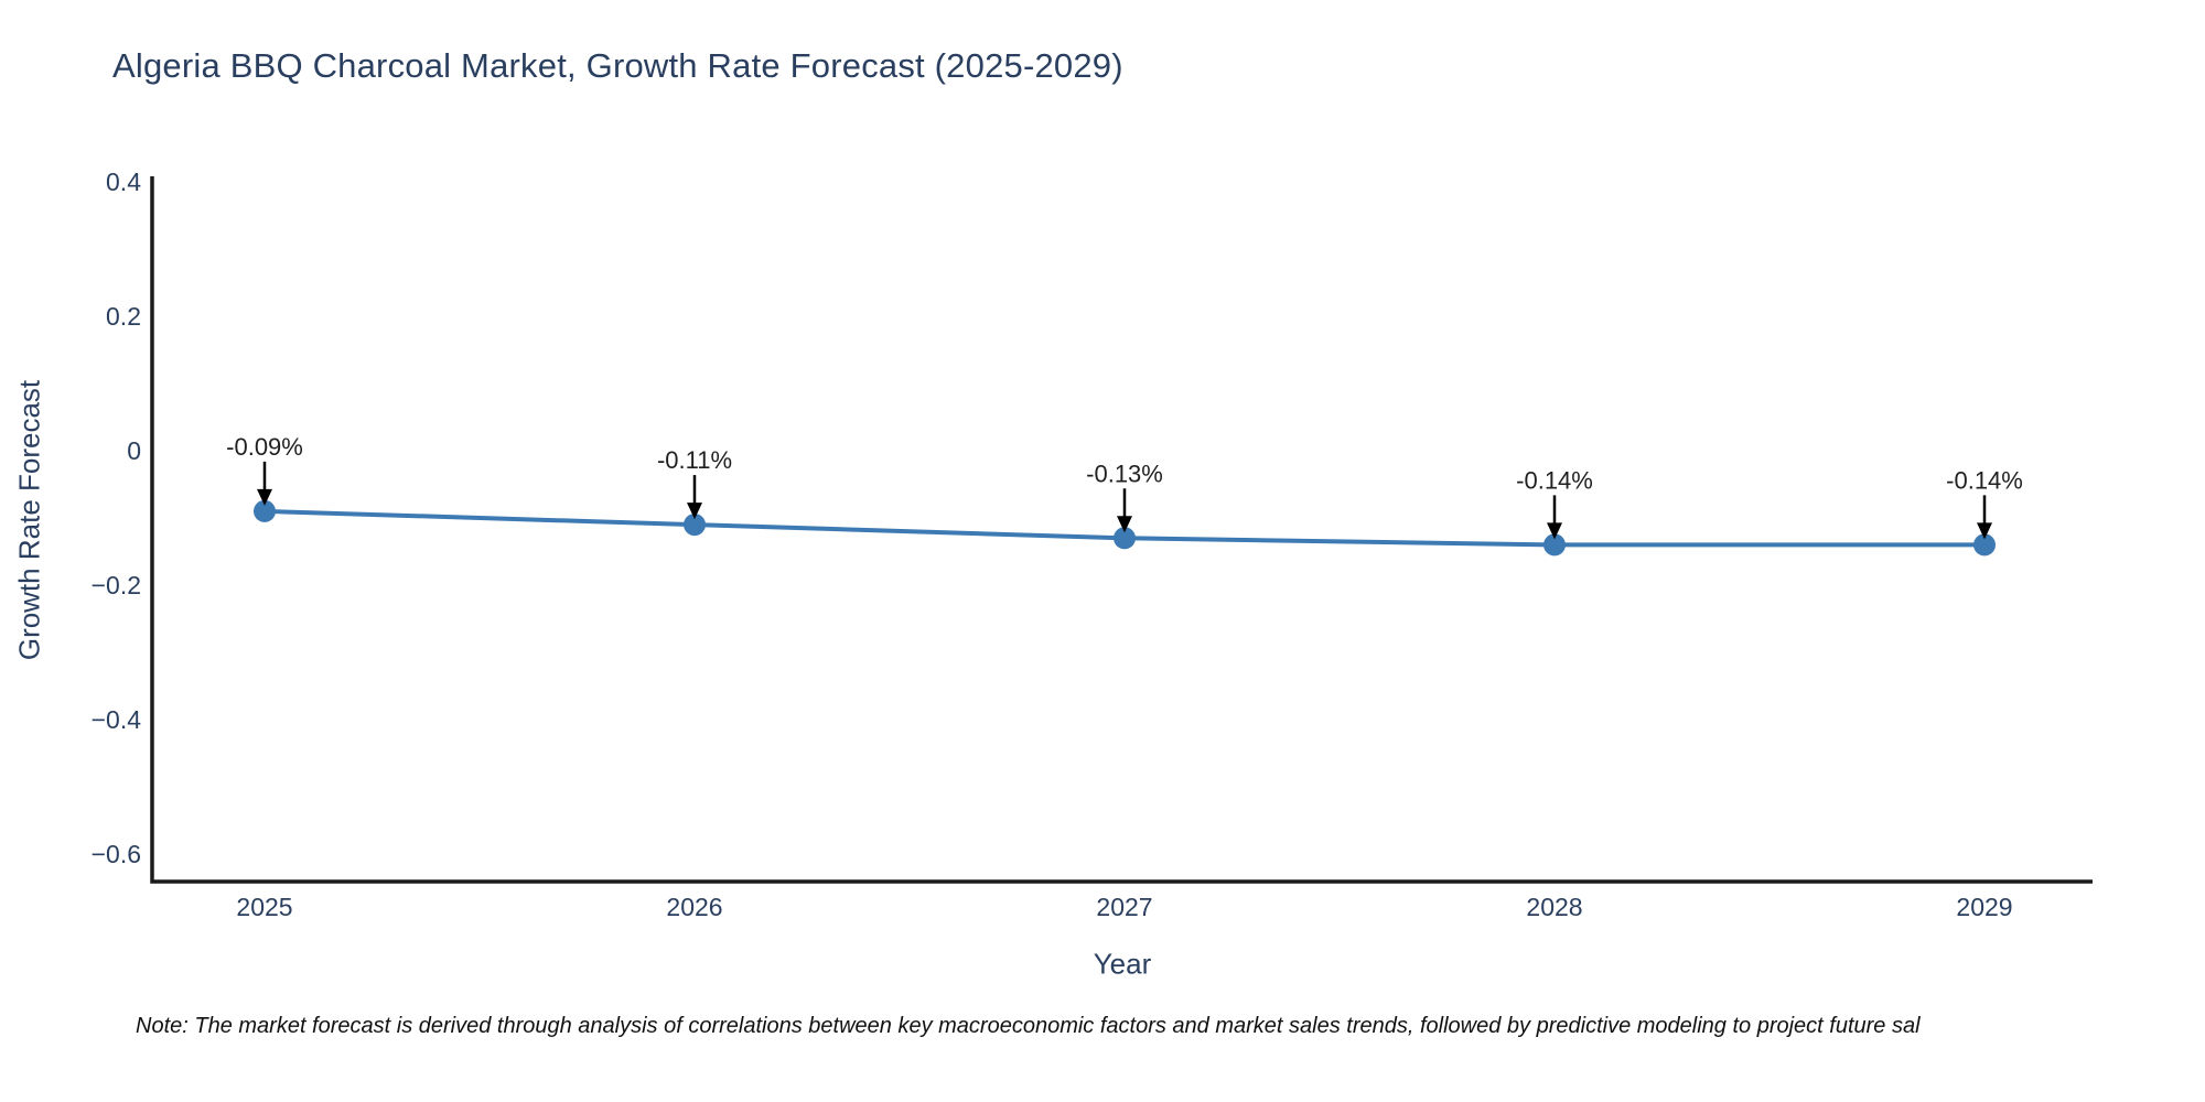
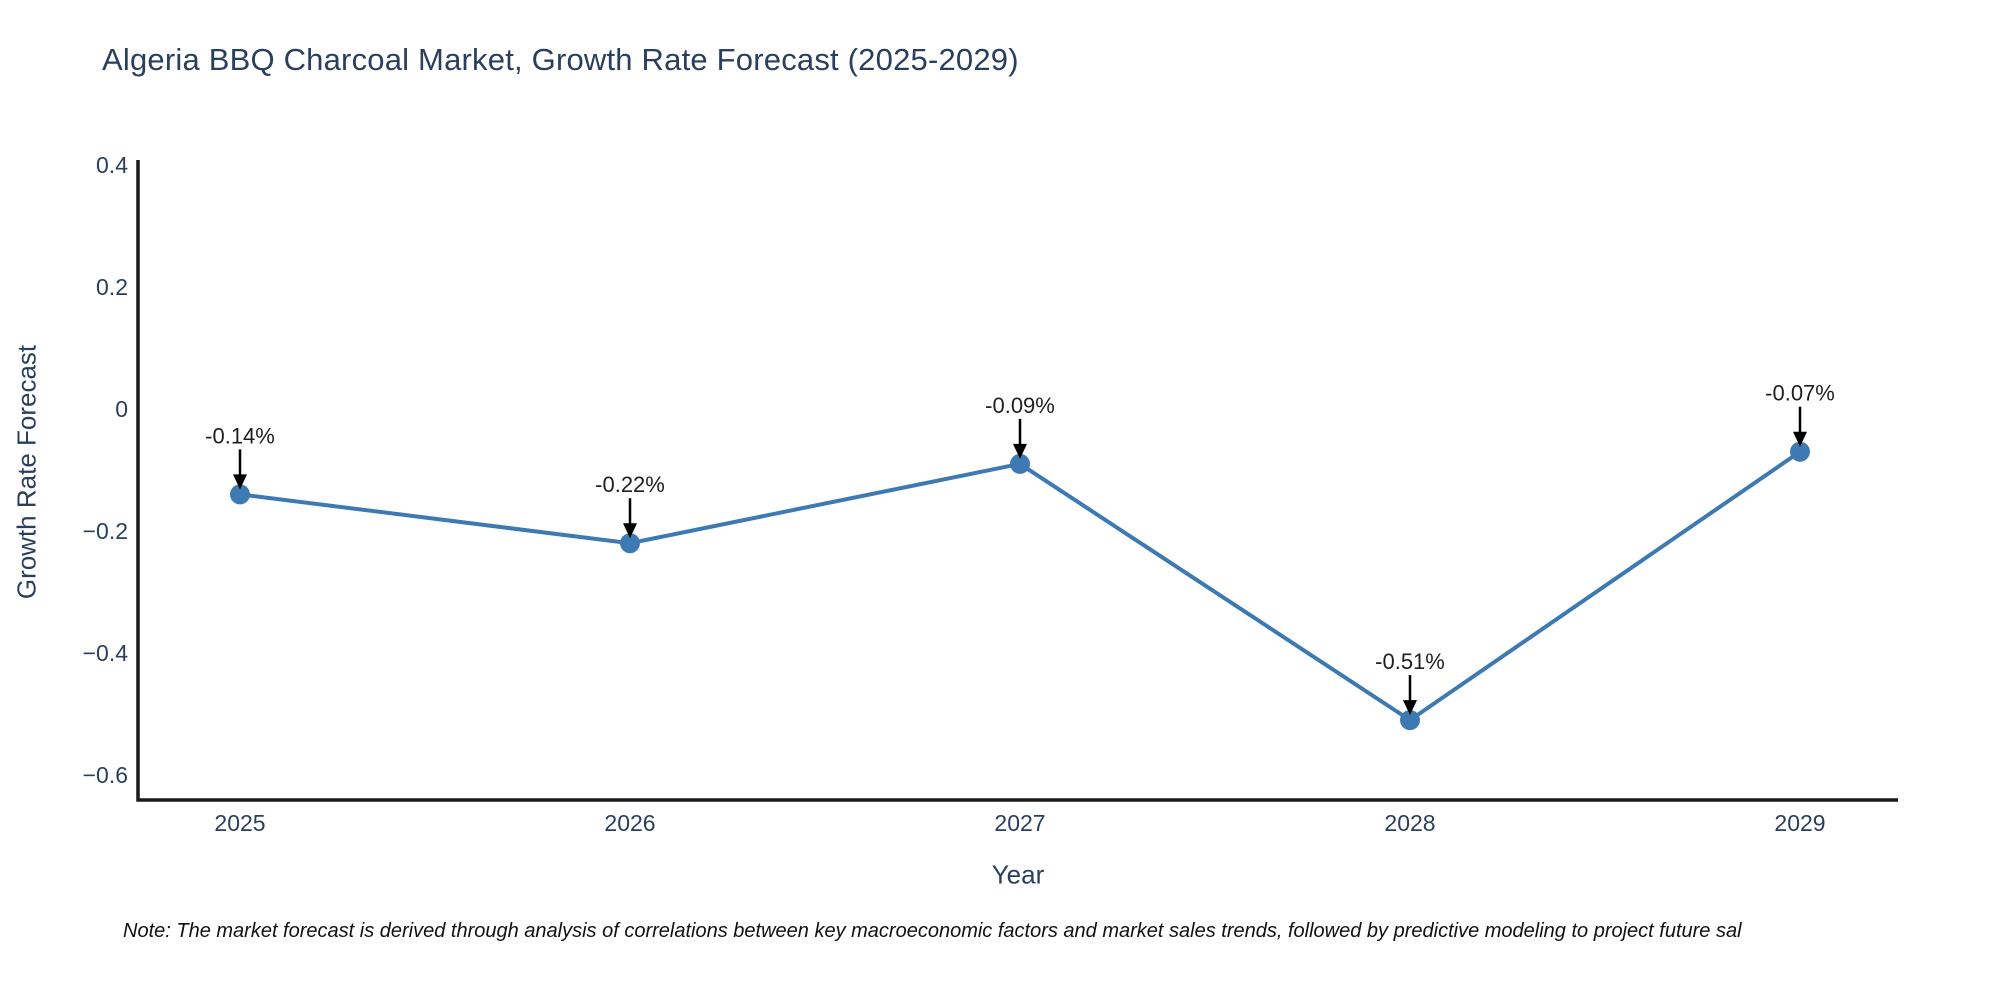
2025: -0.09% -> -0.14%
2026: -0.11% -> -0.22%
2027: -0.13% -> -0.09%
2028: -0.14% -> -0.51%
2029: -0.14% -> -0.07%
